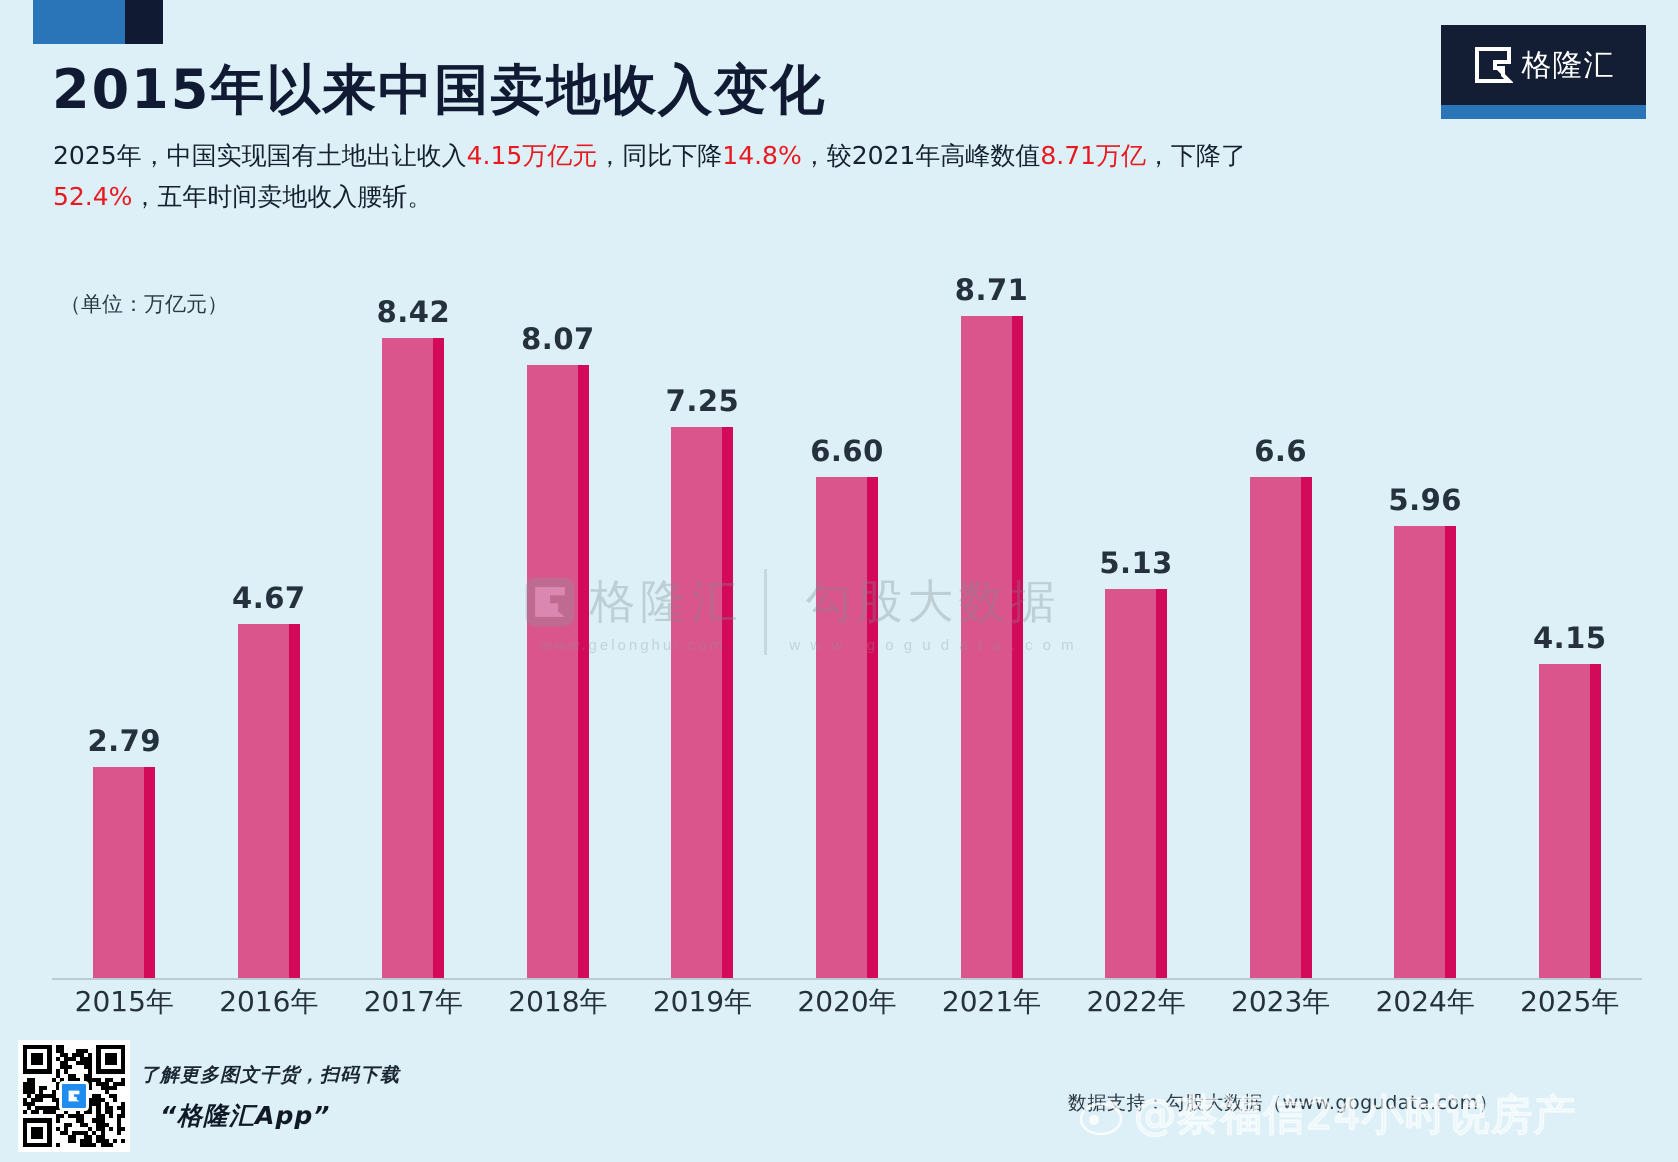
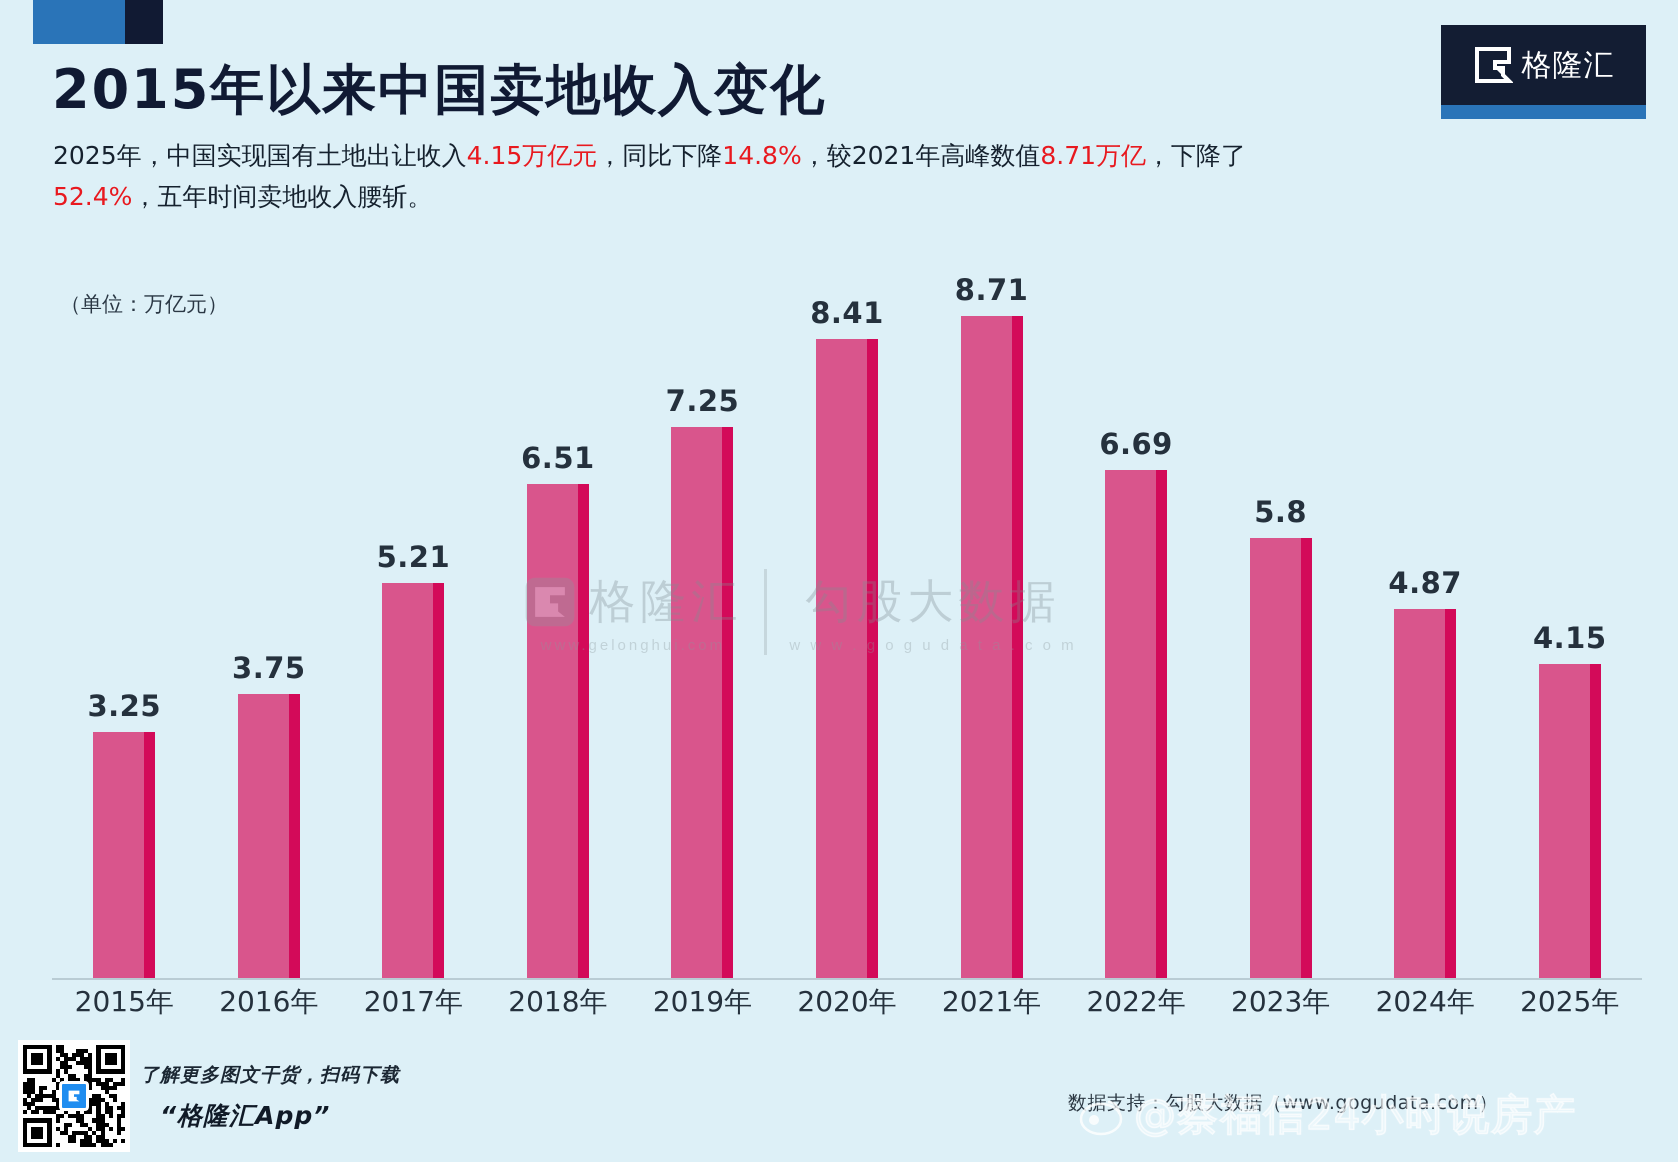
2015年: 2.79 -> 3.25
2016年: 4.67 -> 3.75
2017年: 8.42 -> 5.21
2018年: 8.07 -> 6.51
2020年: 6.60 -> 8.41
2022年: 5.13 -> 6.69
2023年: 6.6 -> 5.8
2024年: 5.96 -> 4.87
